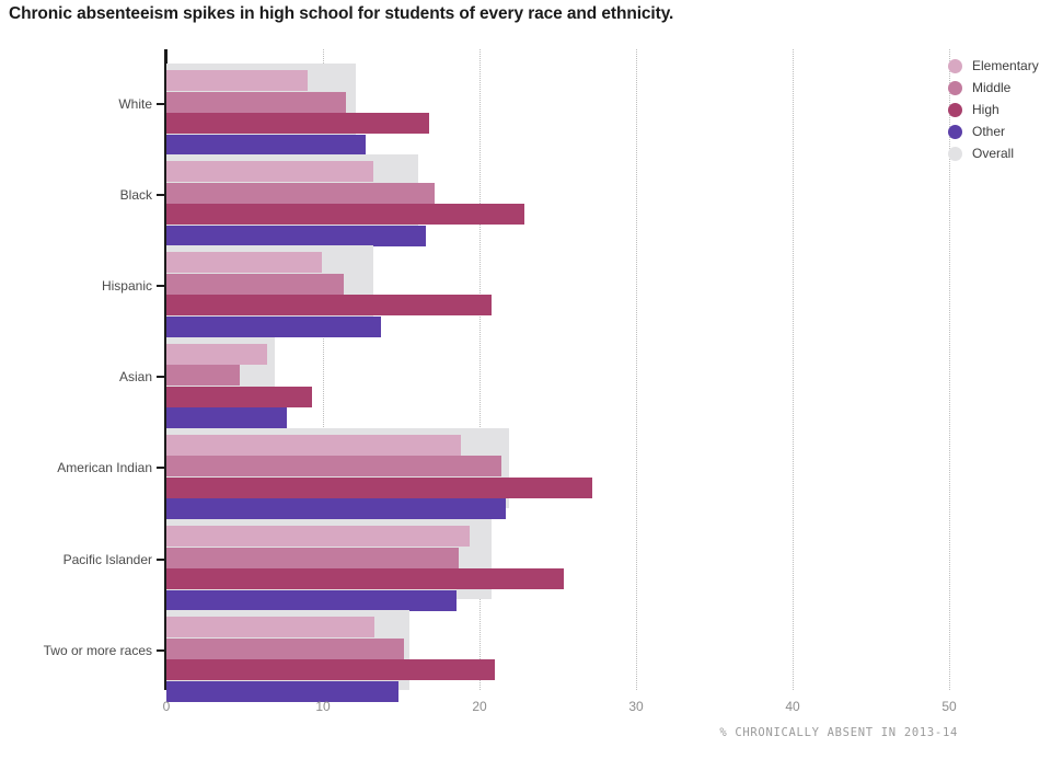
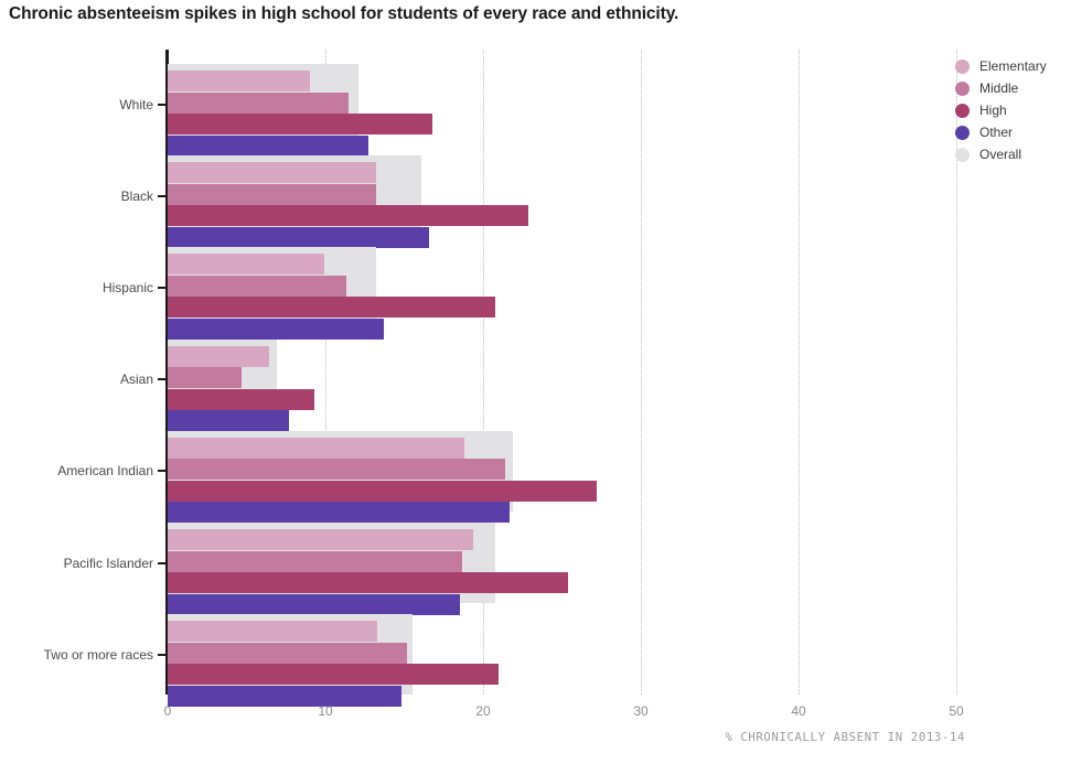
Middle/Black: 17.1 -> 13.2
